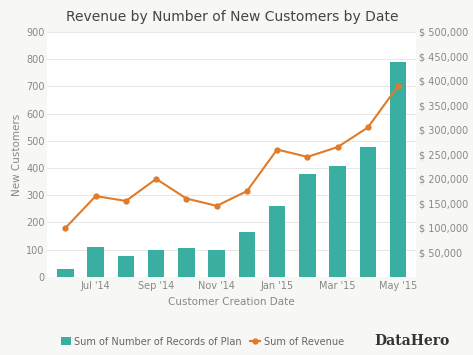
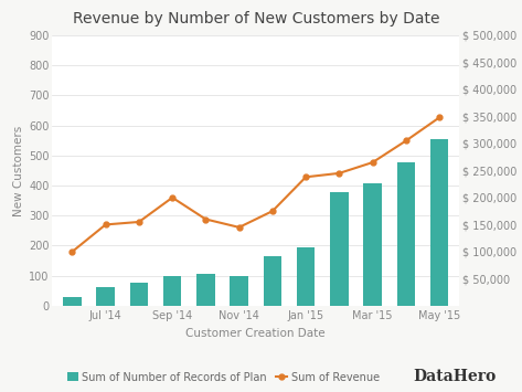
Sum of Number of Records of Plan/Jul '14: 110 -> 62
Sum of Revenue/Jul '14: $ 165,000 -> $ 150,000
Sum of Number of Records of Plan/Jan '15: 260 -> 193
Sum of Revenue/Jan '15: $ 260,000 -> $ 238,000
Sum of Number of Records of Plan/May '15: 790 -> 553
Sum of Revenue/May '15: $ 390,000 -> $ 348,000
